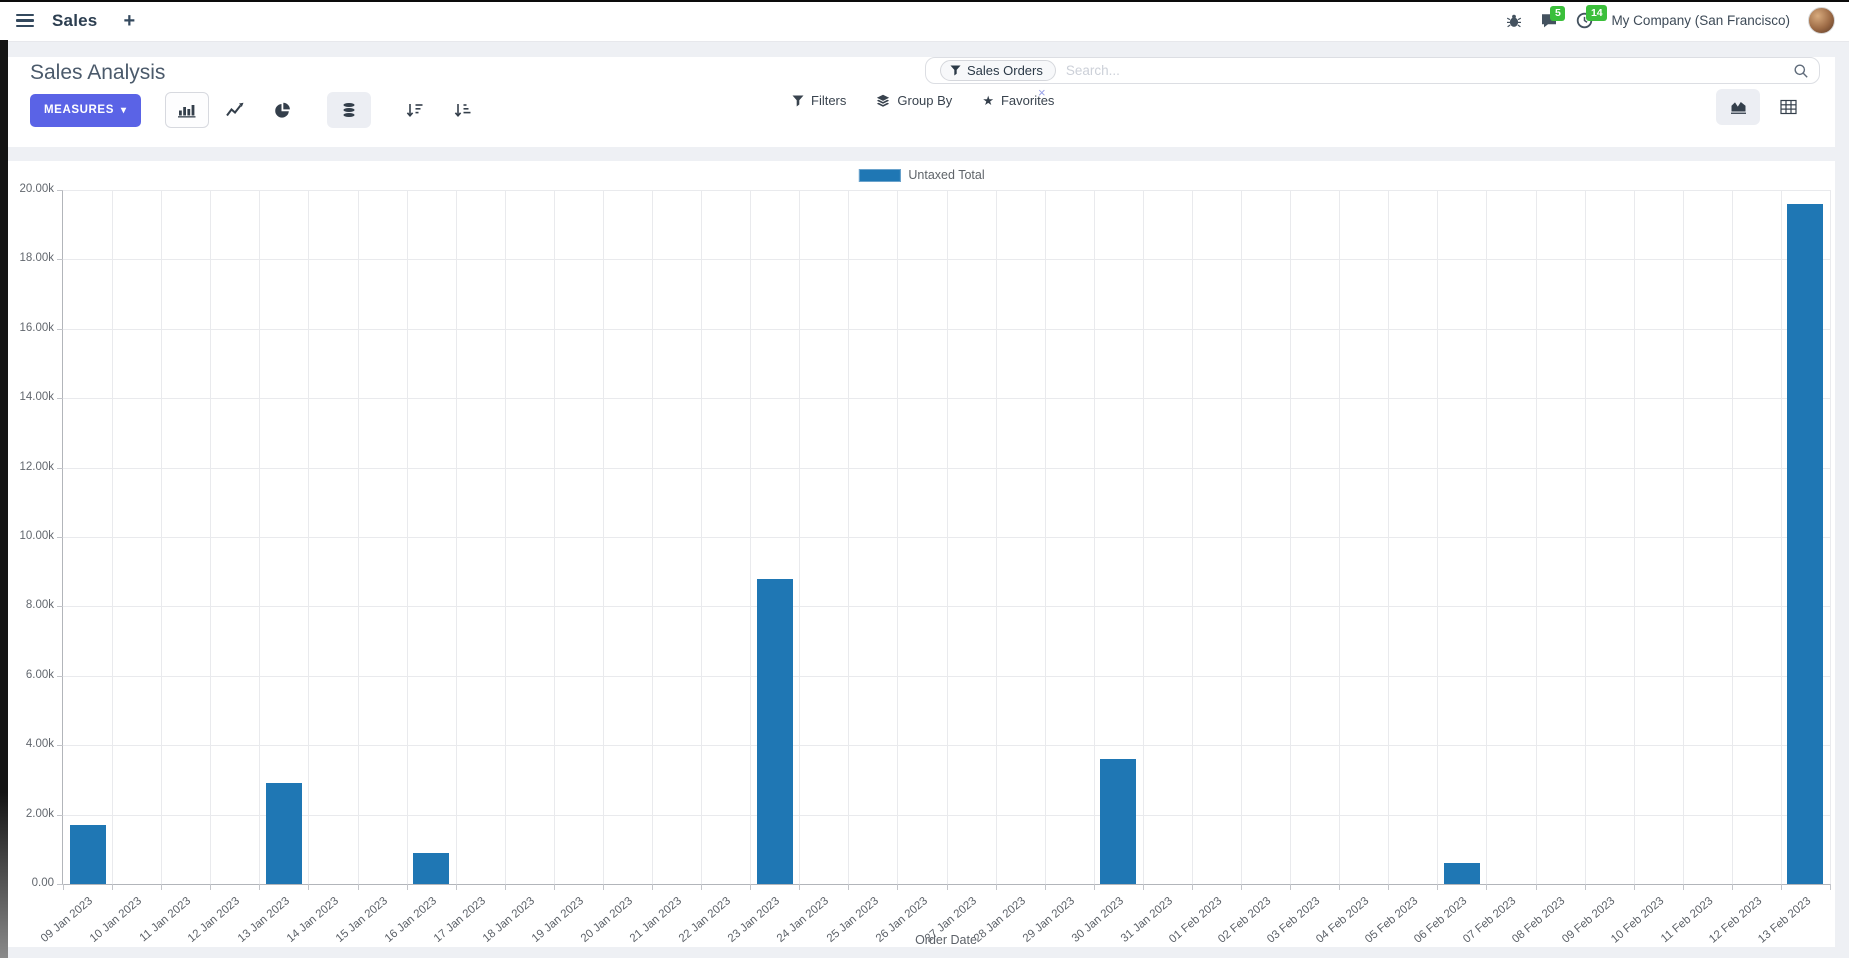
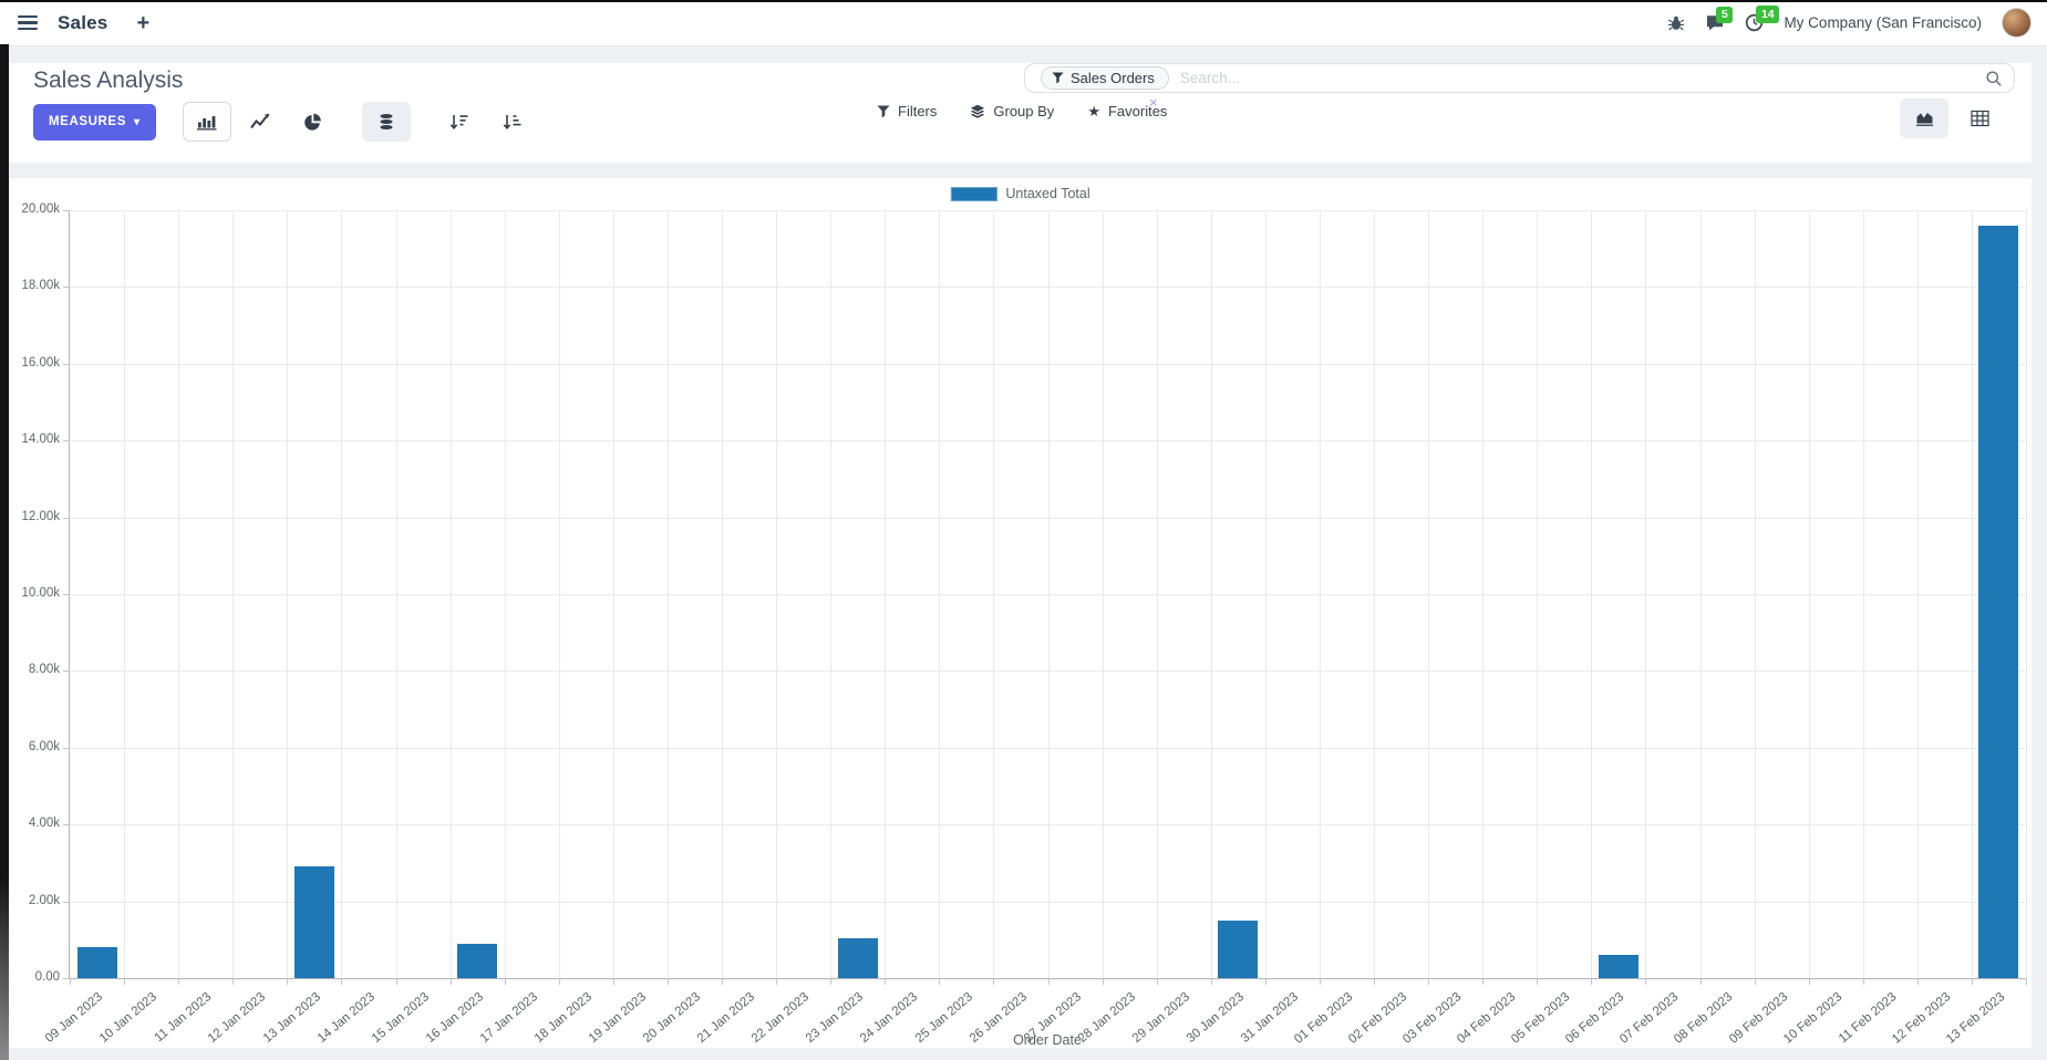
09 Jan 2023: 1.7k -> 0.8k
23 Jan 2023: 8.8k -> 1.0k
30 Jan 2023: 3.6k -> 1.5k
